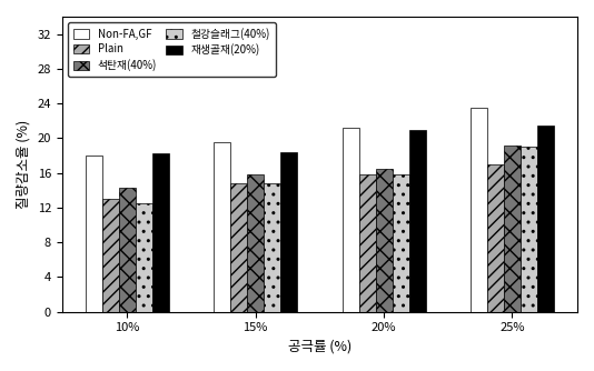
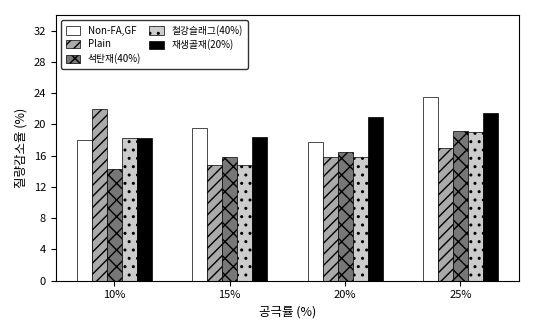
Plain/10%: 13.0 -> 22.0
철강슬래그(40%)/10%: 12.5 -> 18.2
Non-FA,GF/20%: 21.2 -> 17.8
